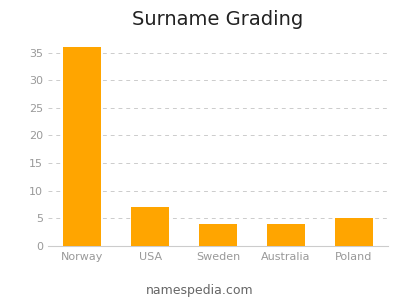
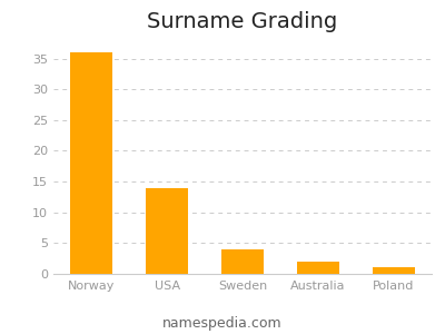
USA: 7 -> 14
Australia: 4 -> 2
Poland: 5 -> 1
